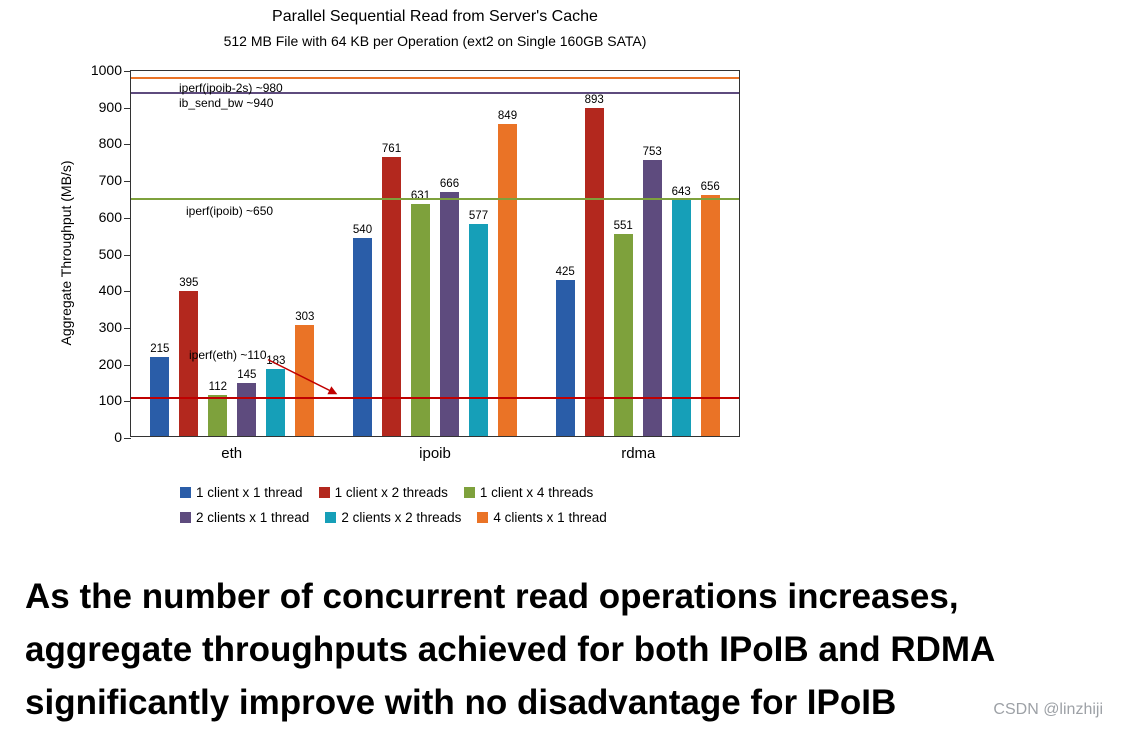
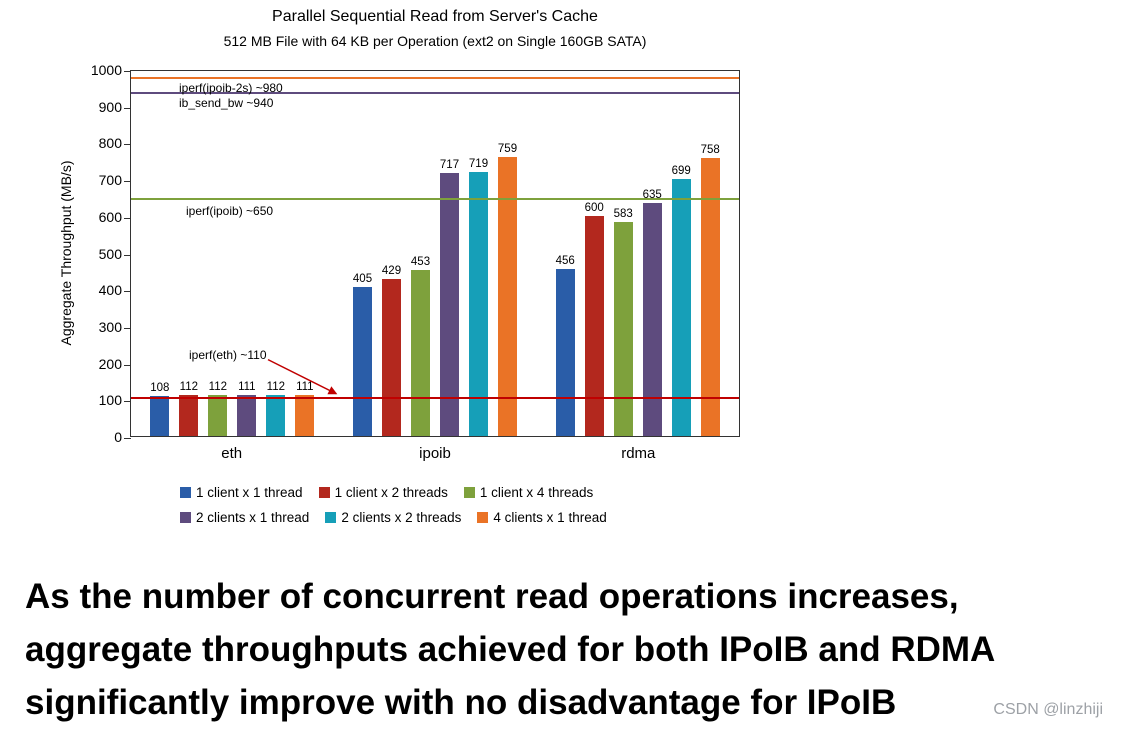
1 client x 1 thread/eth: 215 -> 108
1 client x 2 threads/eth: 395 -> 112
2 clients x 1 thread/eth: 145 -> 111
2 clients x 2 threads/eth: 183 -> 112
4 clients x 1 thread/eth: 303 -> 111
1 client x 1 thread/ipoib: 540 -> 405
1 client x 2 threads/ipoib: 761 -> 429
1 client x 4 threads/ipoib: 631 -> 453
2 clients x 1 thread/ipoib: 666 -> 717
2 clients x 2 threads/ipoib: 577 -> 719
4 clients x 1 thread/ipoib: 849 -> 759
1 client x 1 thread/rdma: 425 -> 456
1 client x 2 threads/rdma: 893 -> 600
1 client x 4 threads/rdma: 551 -> 583
2 clients x 1 thread/rdma: 753 -> 635
2 clients x 2 threads/rdma: 643 -> 699
4 clients x 1 thread/rdma: 656 -> 758
